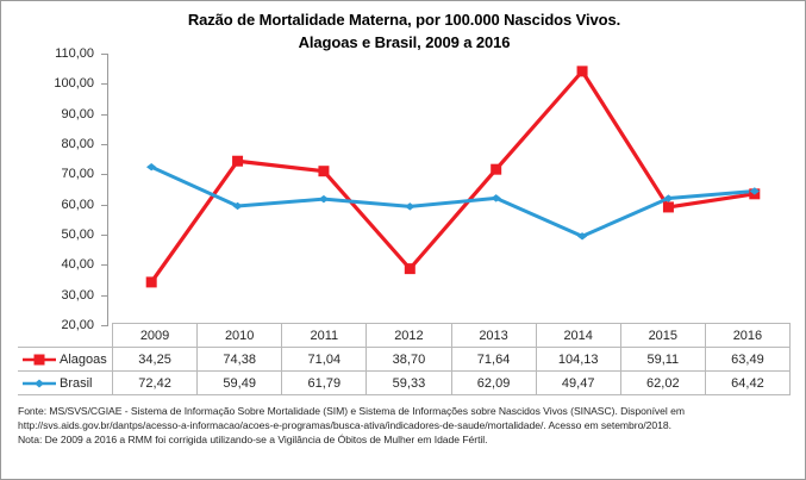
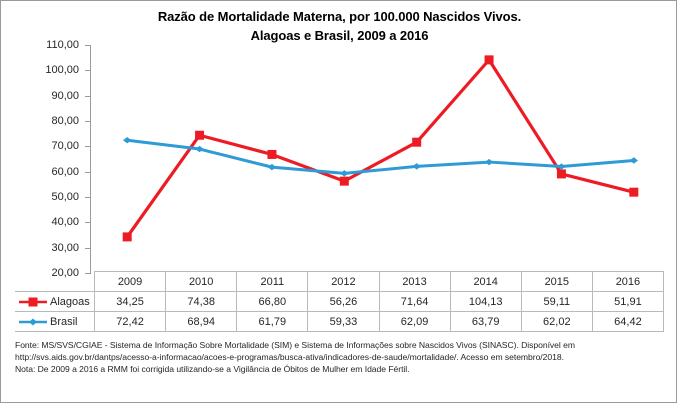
Brasil/2010: 59,49 -> 68,94
Alagoas/2011: 71,04 -> 66,80
Alagoas/2012: 38,70 -> 56,26
Brasil/2014: 49,47 -> 63,79
Alagoas/2016: 63,49 -> 51,91
